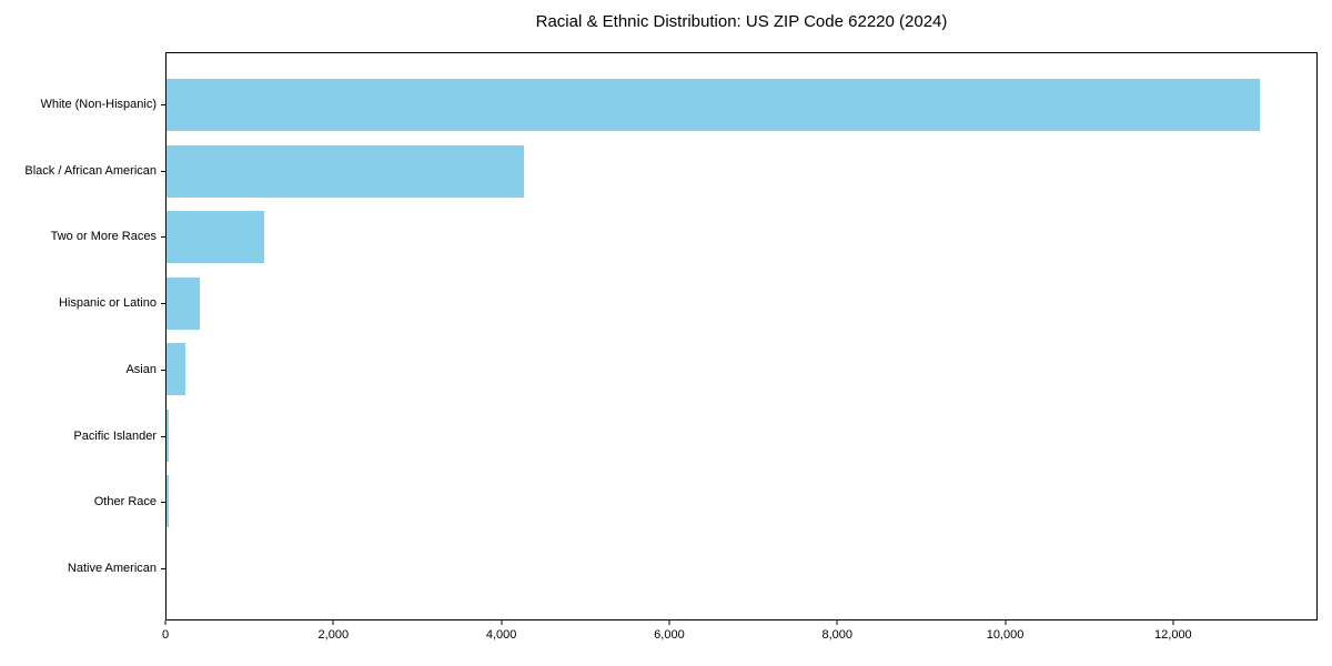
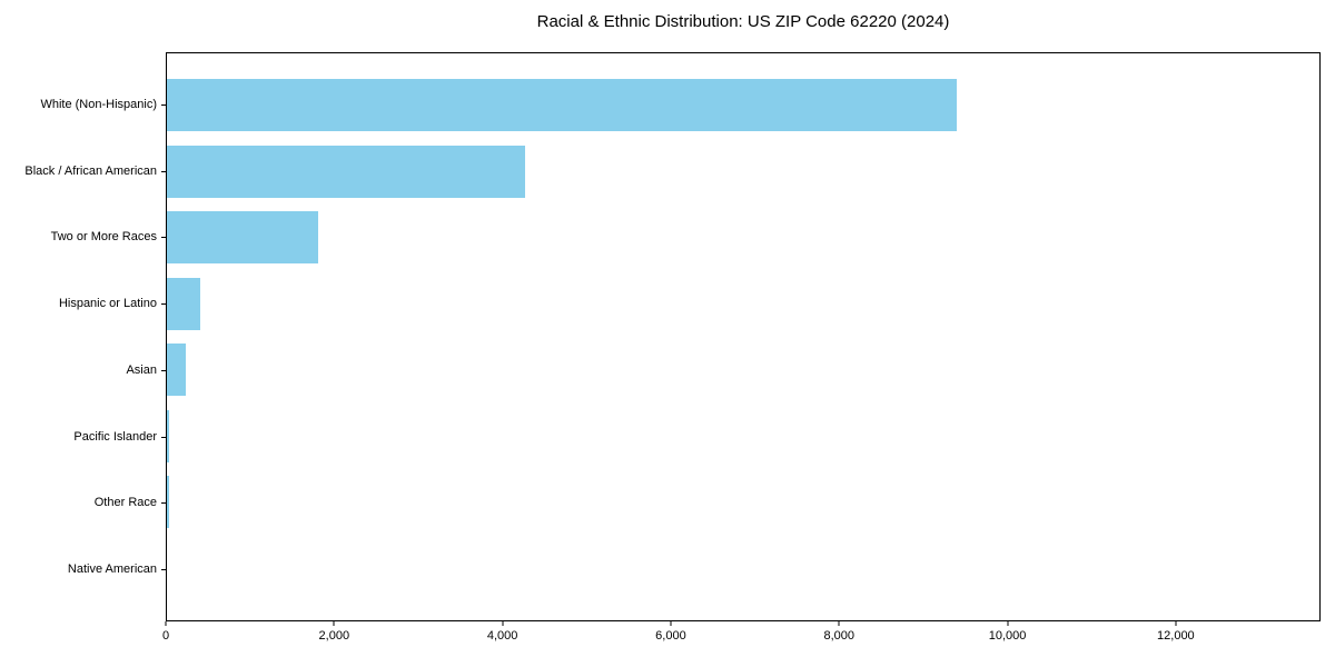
White (Non-Hispanic): 13000 -> 9400
Two or More Races: 1200 -> 1800
